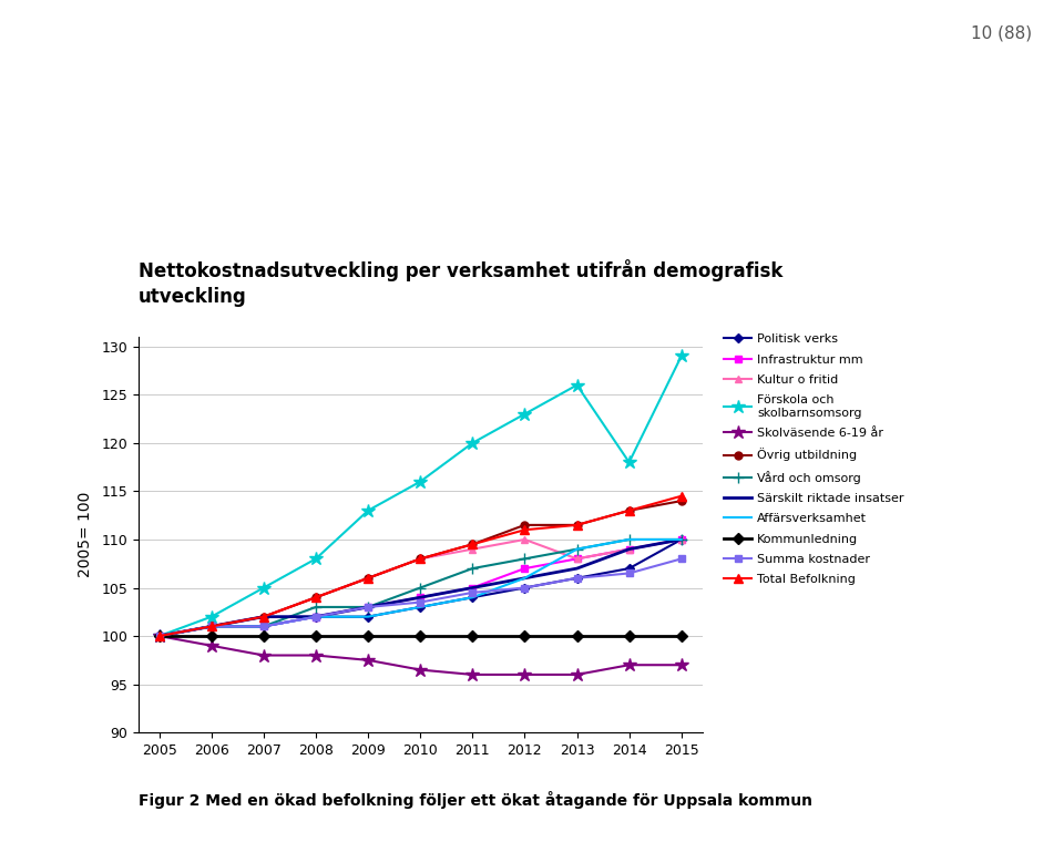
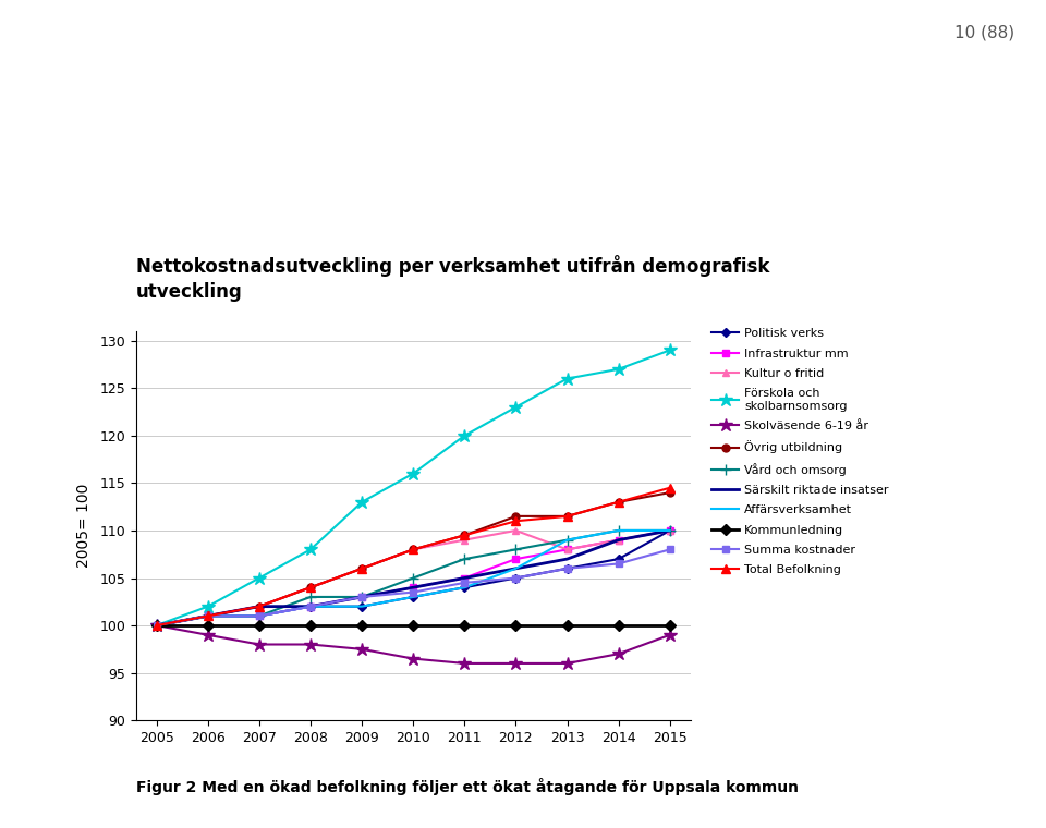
Förskola och skolbarnsomsorg/2014: 118 -> 127
Skolväsende 6-19 år/2015: 97.0 -> 99.0
